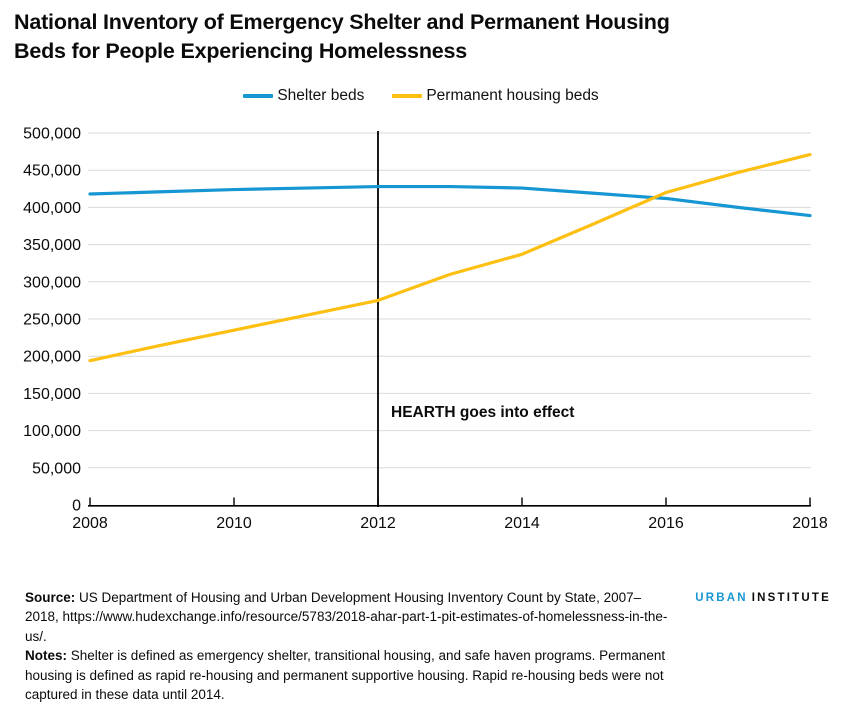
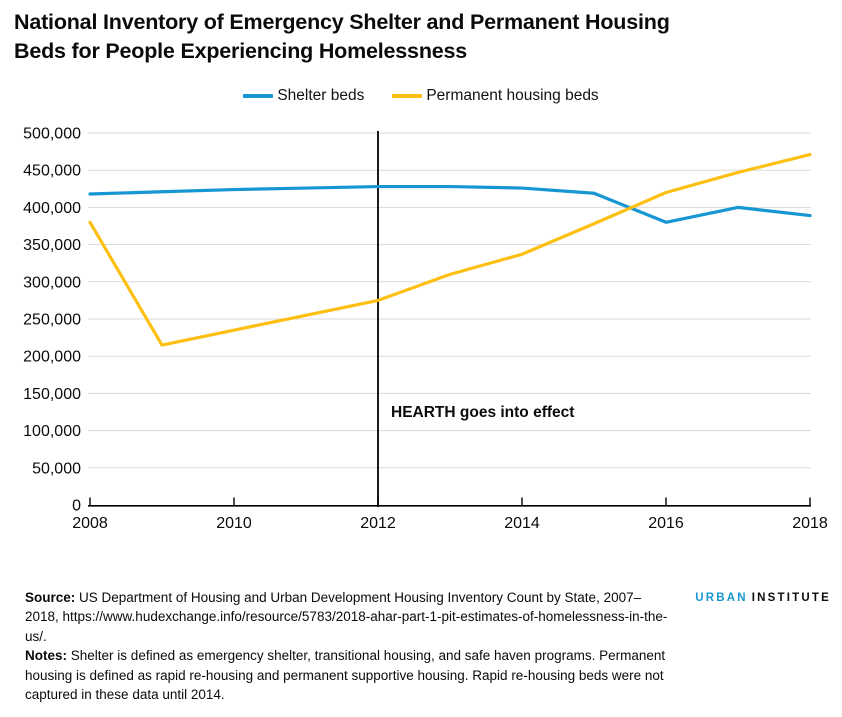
Permanent housing beds/2008: 190000 -> 380000
Shelter beds/2016: 410000 -> 380000
